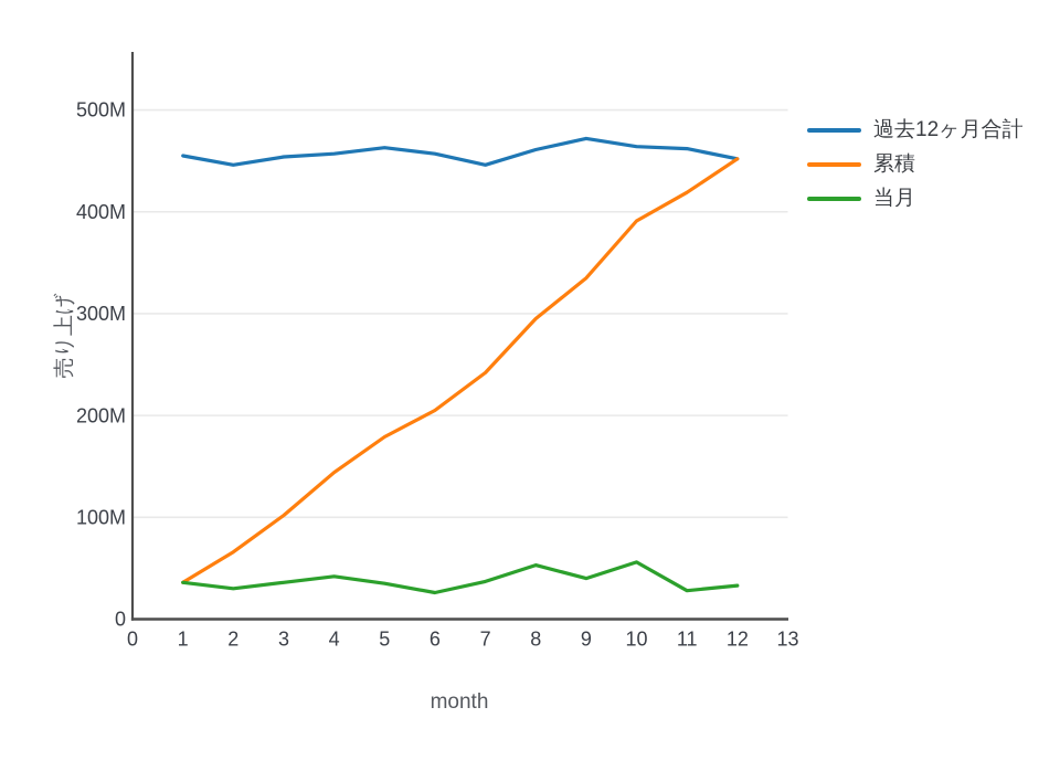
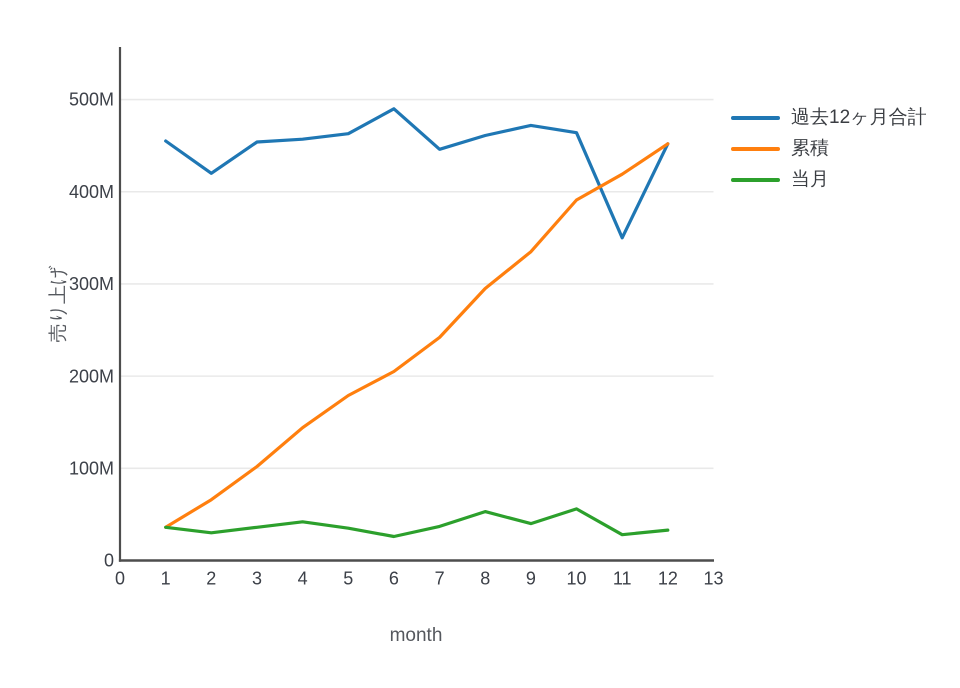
過去12ヶ月合計/2: 450M -> 420M
過去12ヶ月合計/6: 460M -> 490M
過去12ヶ月合計/11: 460M -> 350M
